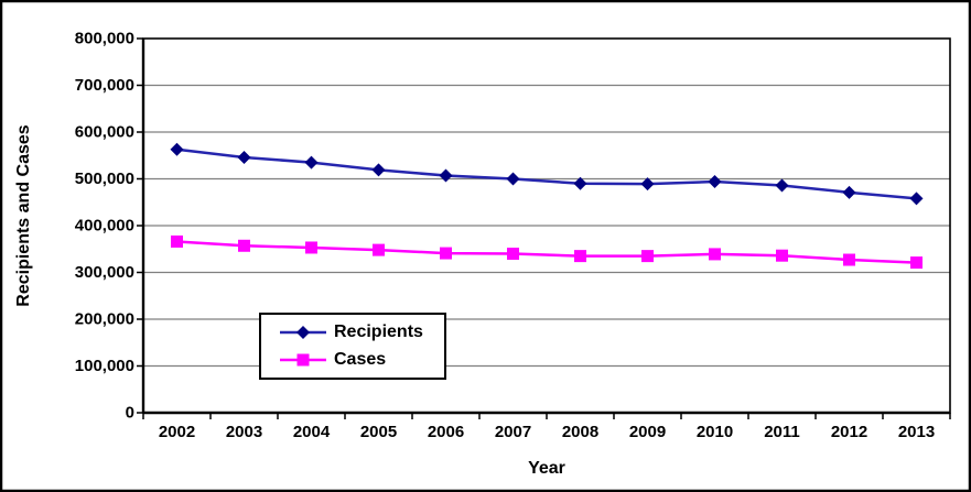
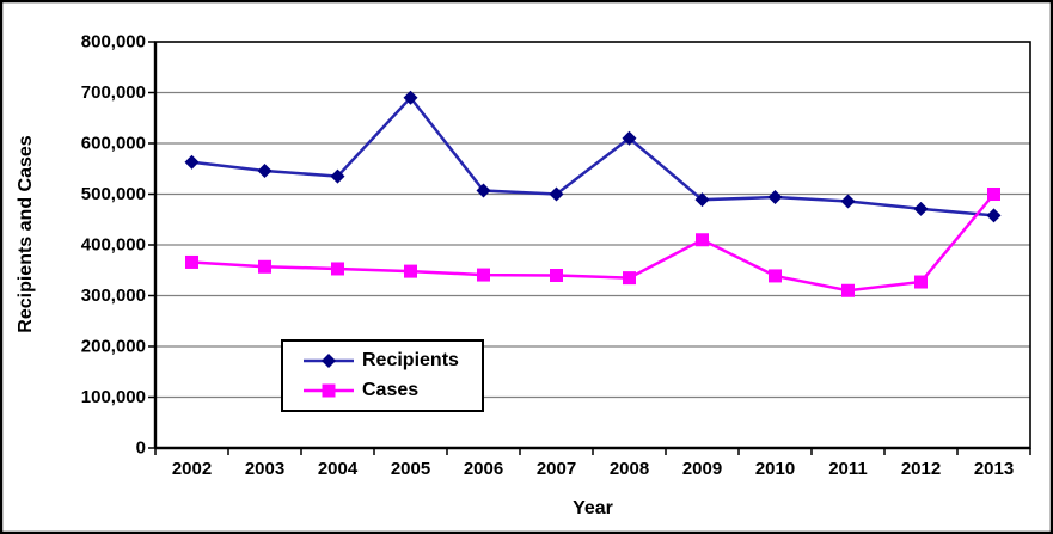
Recipients/2005: 520000 -> 690000
Recipients/2008: 490000 -> 610000
Cases/2009: 340000 -> 410000
Cases/2011: 340000 -> 310000
Cases/2013: 320000 -> 500000
